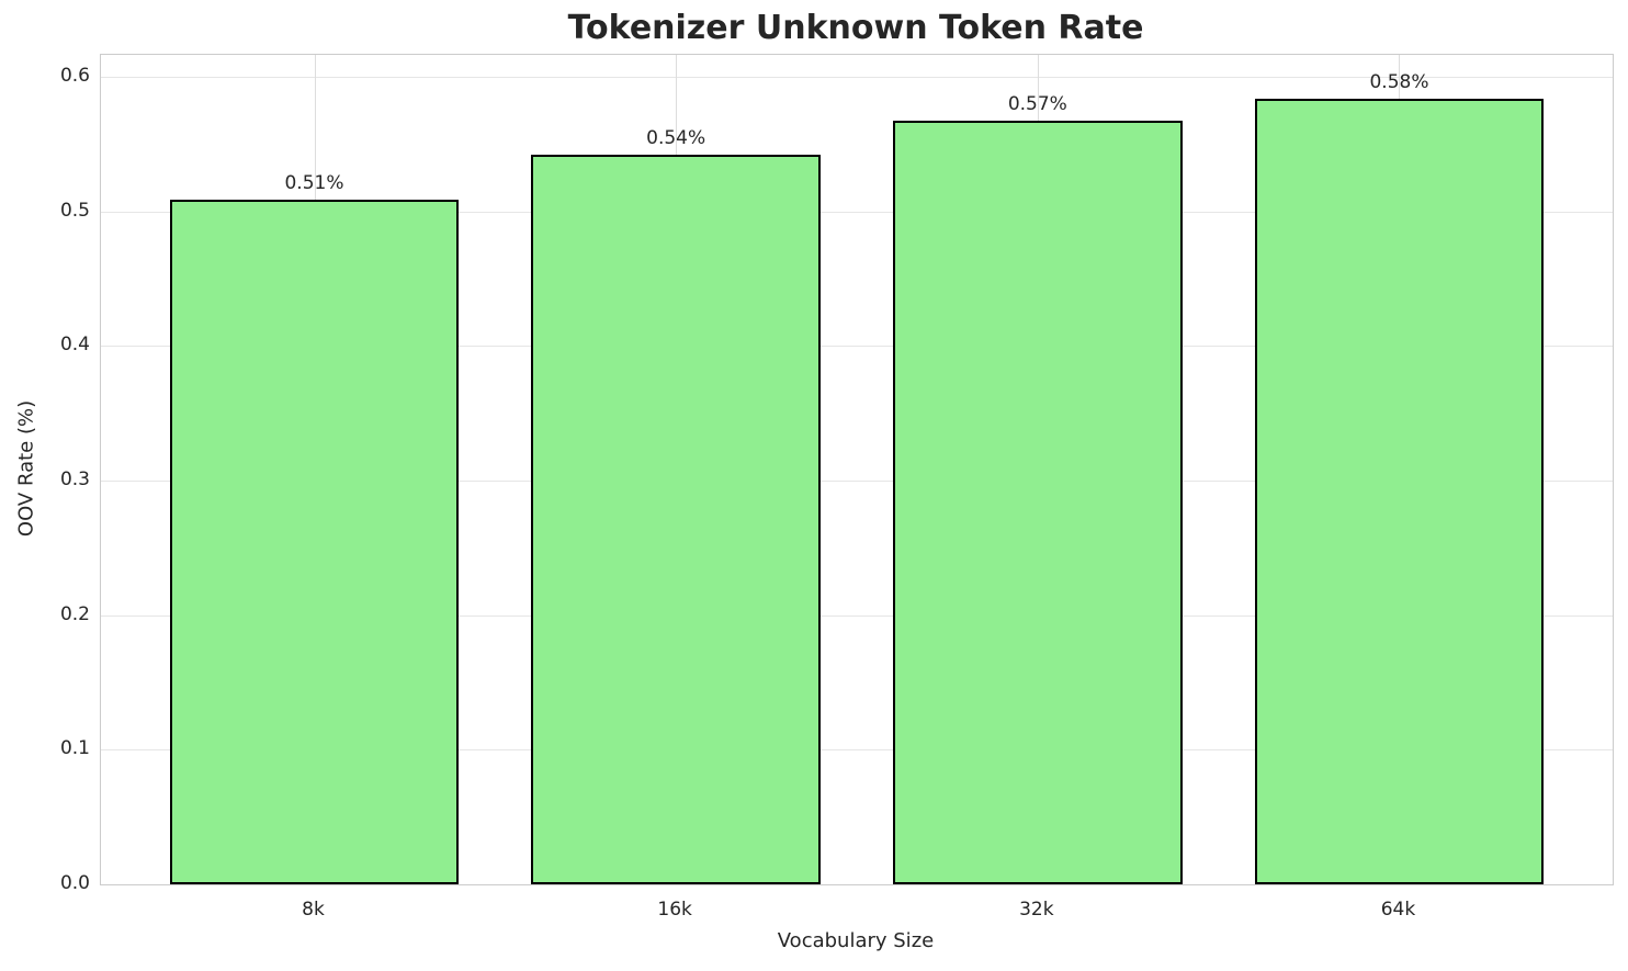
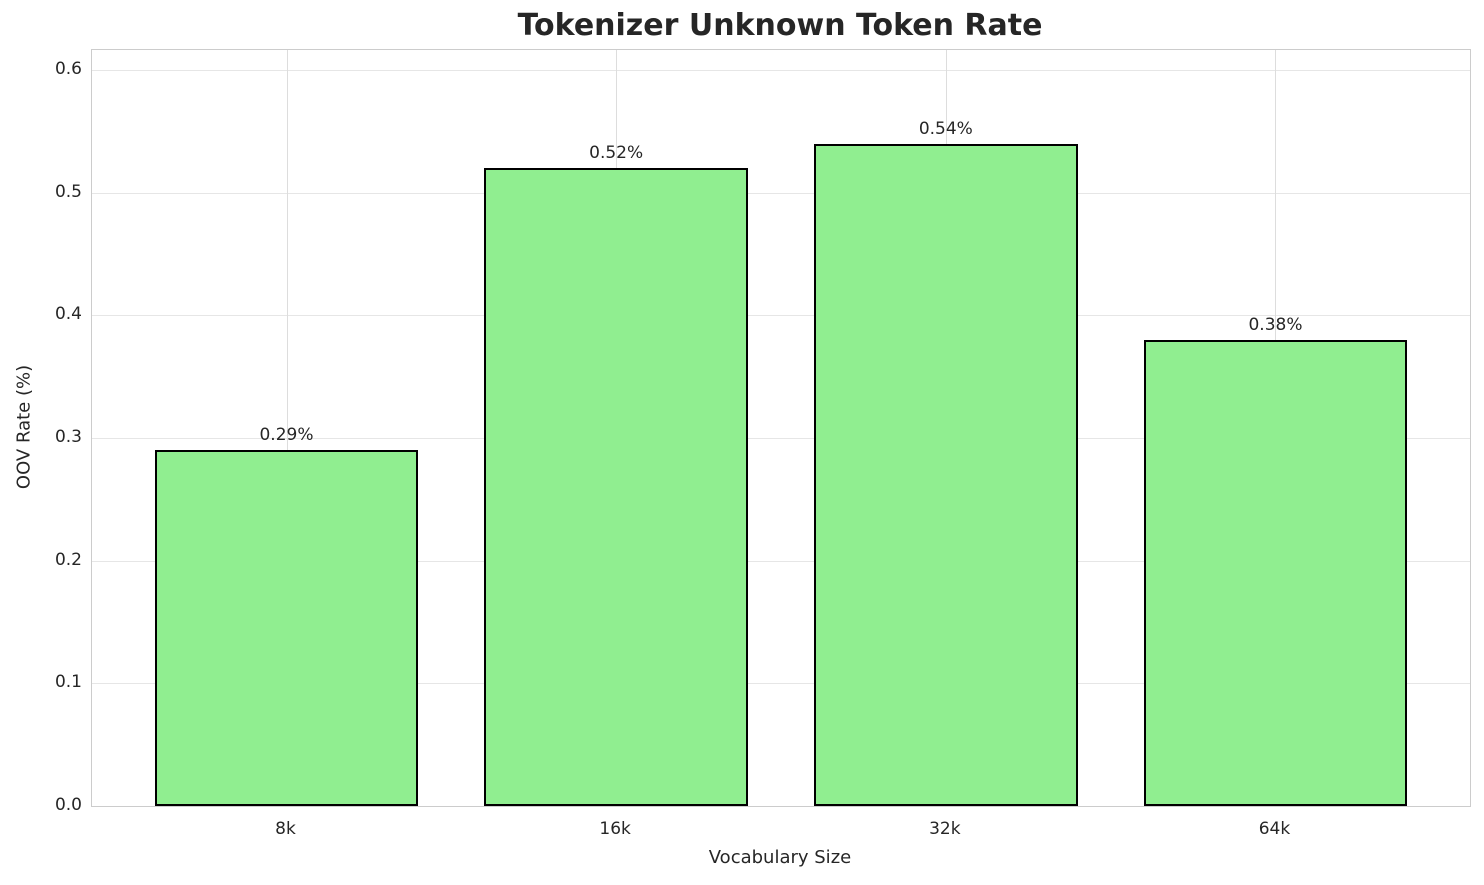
8k: 0.51% -> 0.29%
16k: 0.54% -> 0.52%
32k: 0.57% -> 0.54%
64k: 0.58% -> 0.38%
